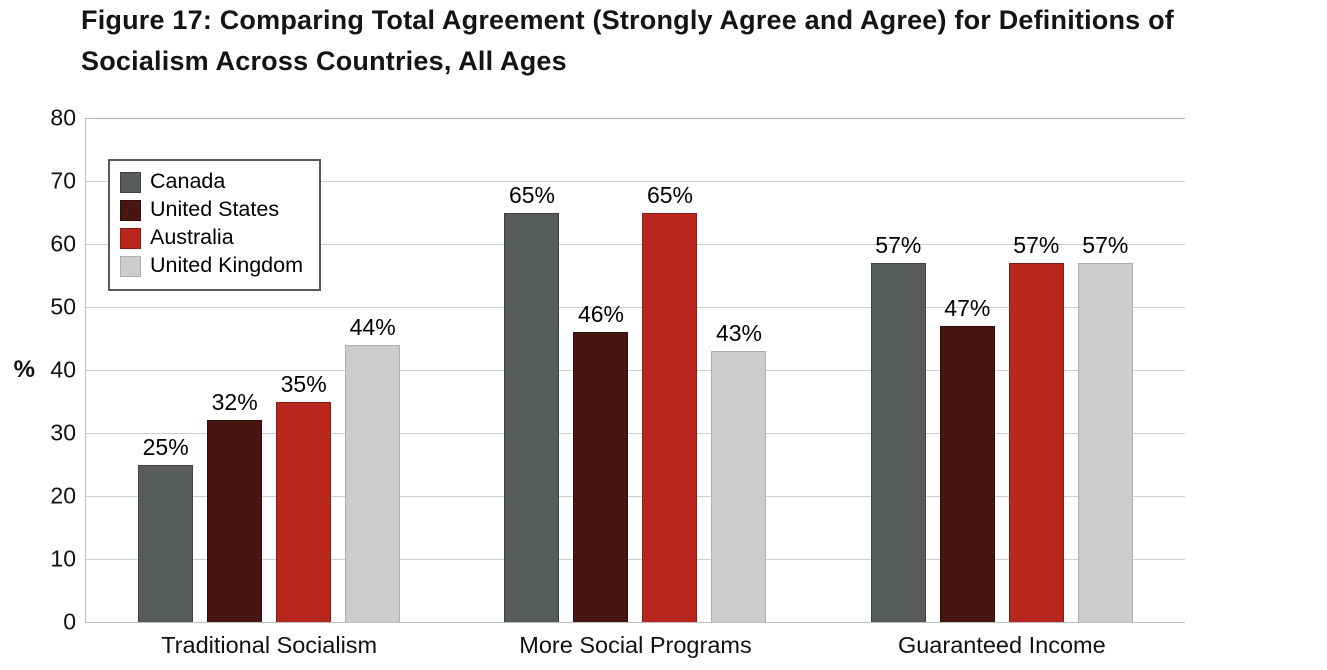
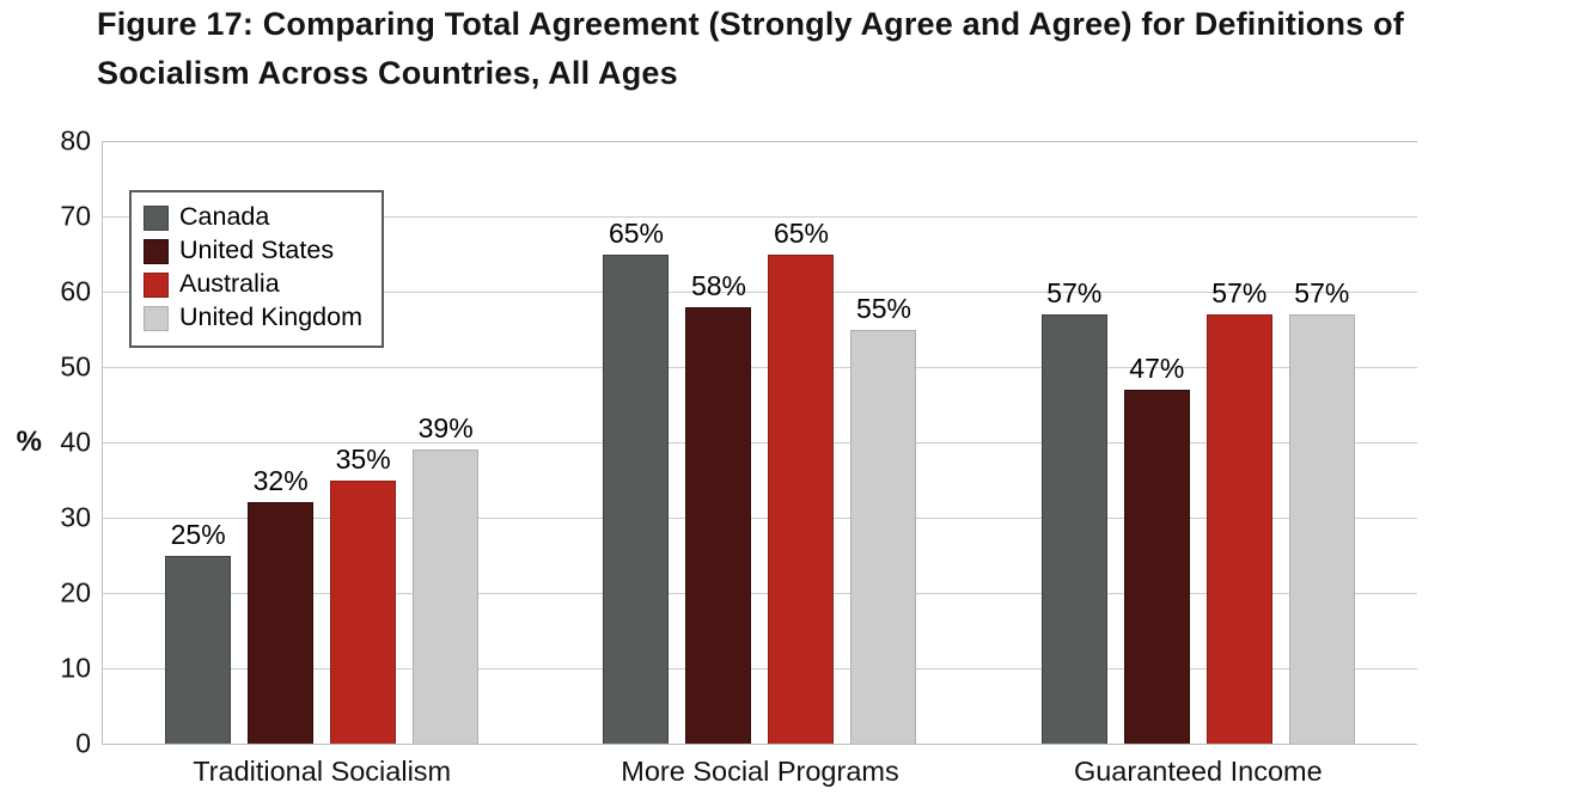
United Kingdom/Traditional Socialism: 44% -> 39%
United States/More Social Programs: 46% -> 58%
United Kingdom/More Social Programs: 43% -> 55%
